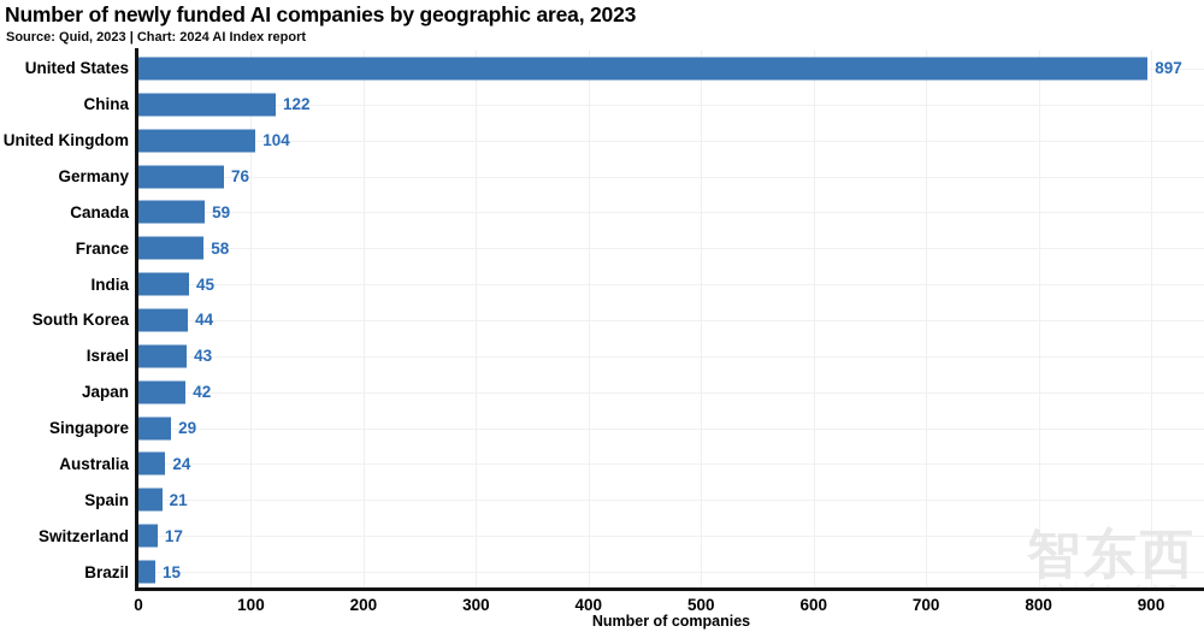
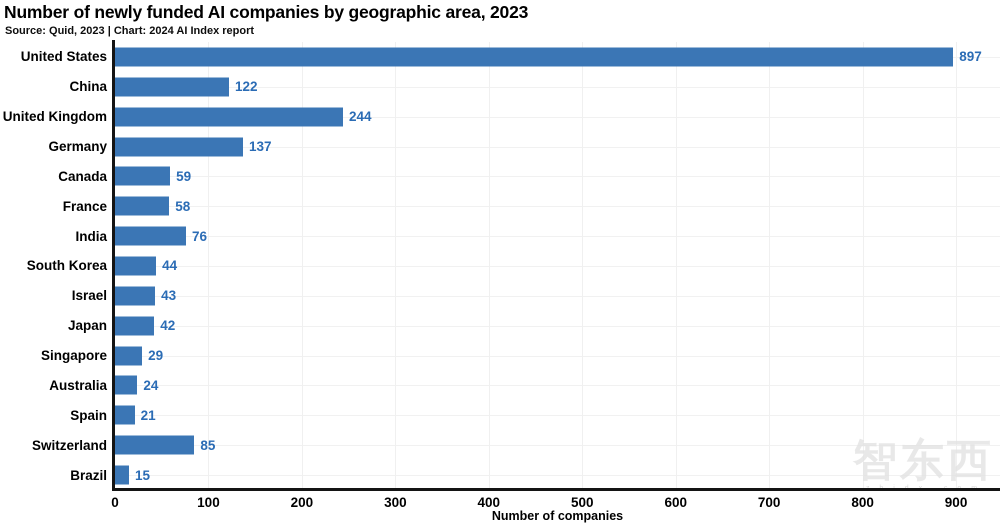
United Kingdom: 104 -> 244
Germany: 76 -> 137
India: 45 -> 76
Switzerland: 17 -> 85
